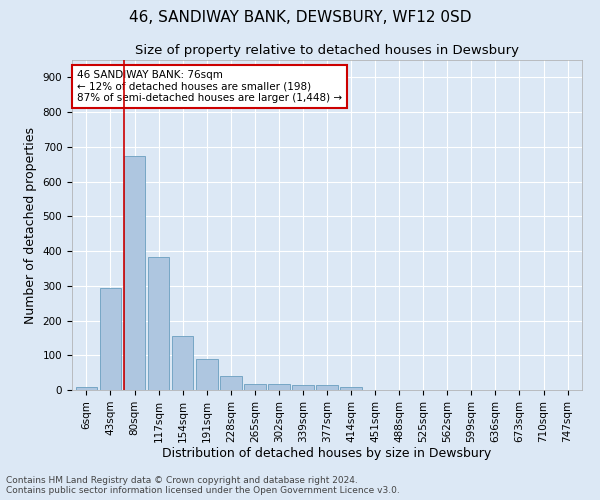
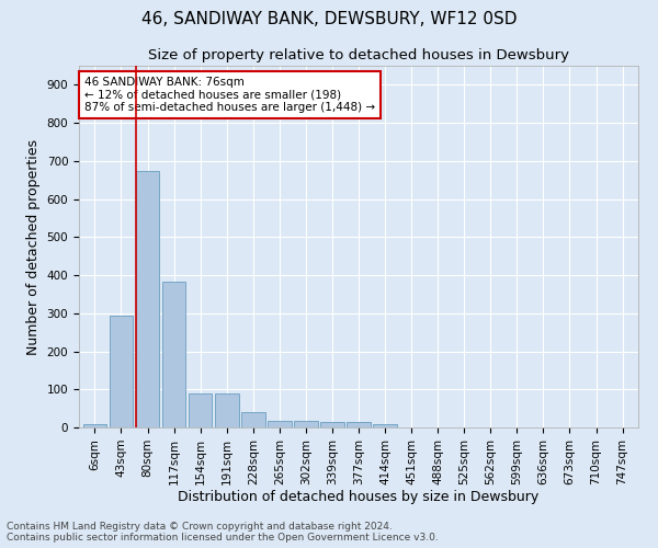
154sqm: 155 -> 90
